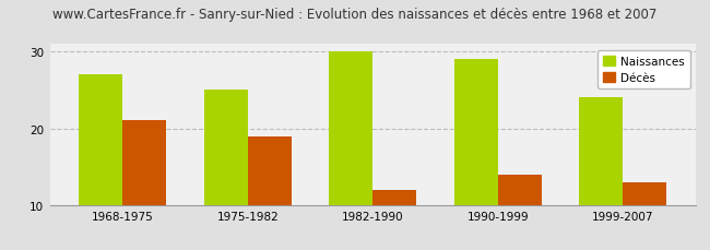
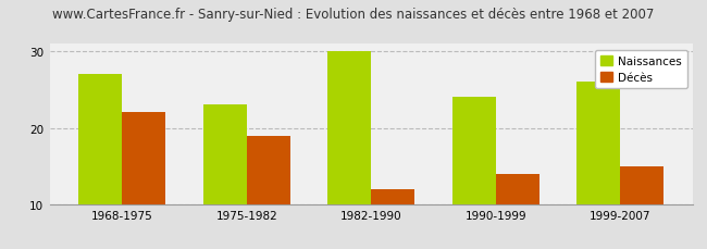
Décès/1968-1975: 21 -> 22
Naissances/1975-1982: 25 -> 23
Naissances/1990-1999: 29 -> 24
Naissances/1999-2007: 24 -> 26
Décès/1999-2007: 13 -> 15
